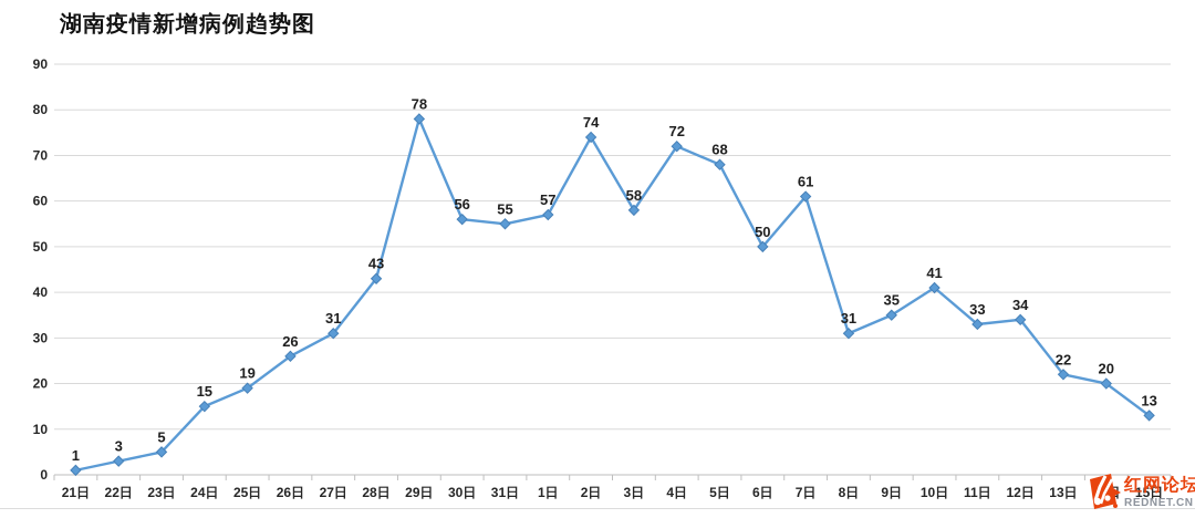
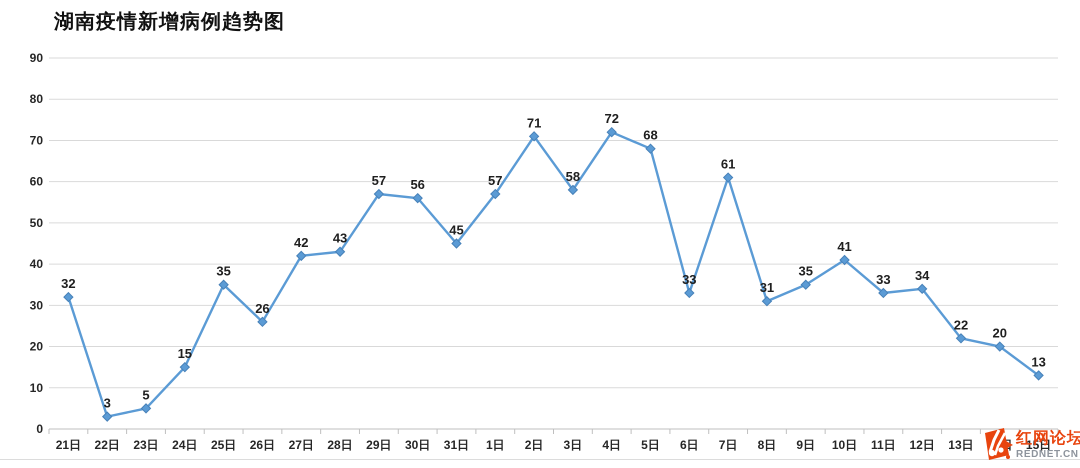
21日: 1 -> 32
25日: 19 -> 35
27日: 31 -> 42
29日: 78 -> 57
31日: 55 -> 45
2日: 74 -> 71
6日: 50 -> 33
